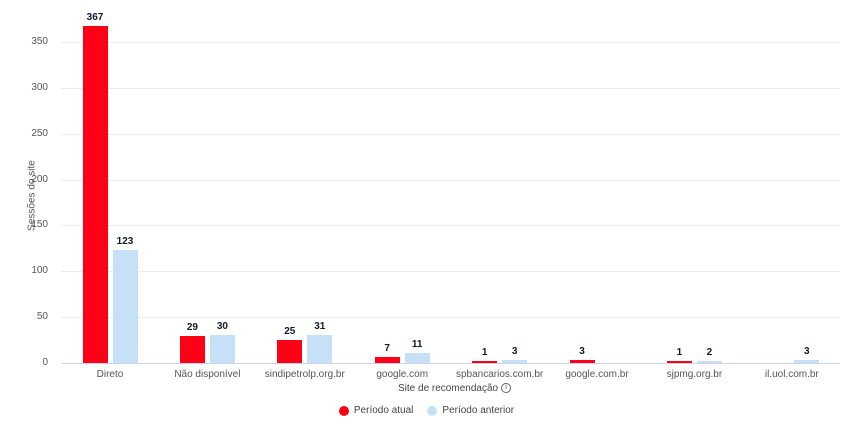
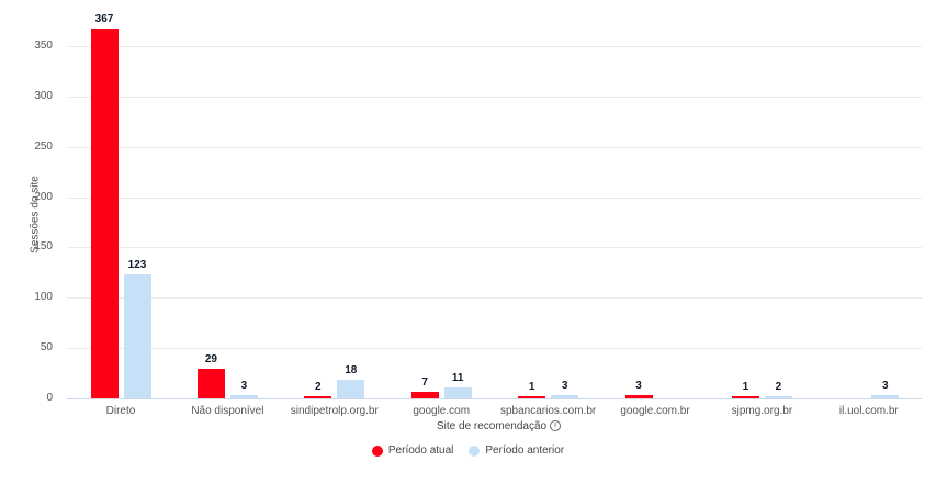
Período anterior/Não disponível: 30 -> 3
Período atual/sindipetrolp.org.br: 25 -> 2
Período anterior/sindipetrolp.org.br: 31 -> 18
